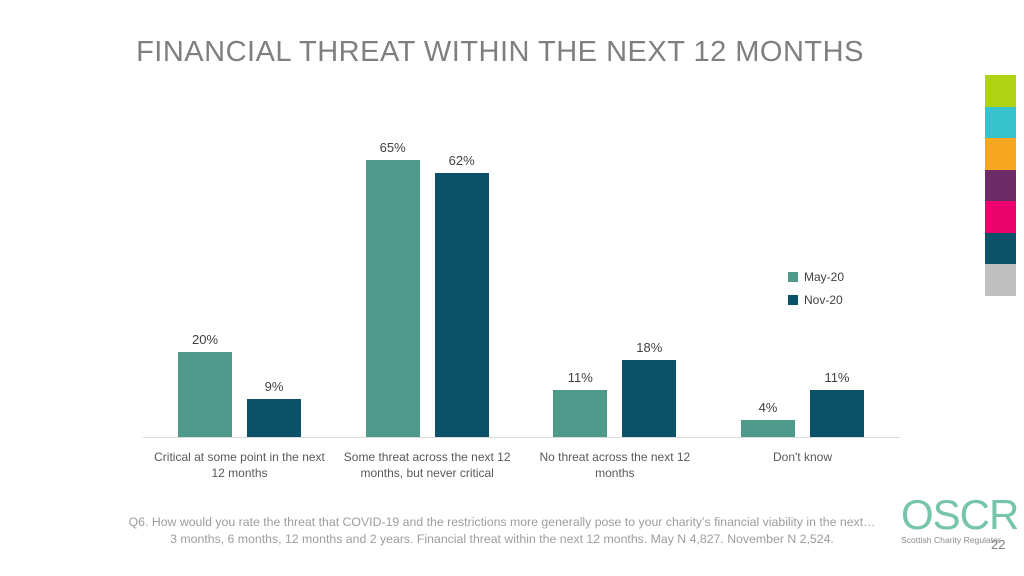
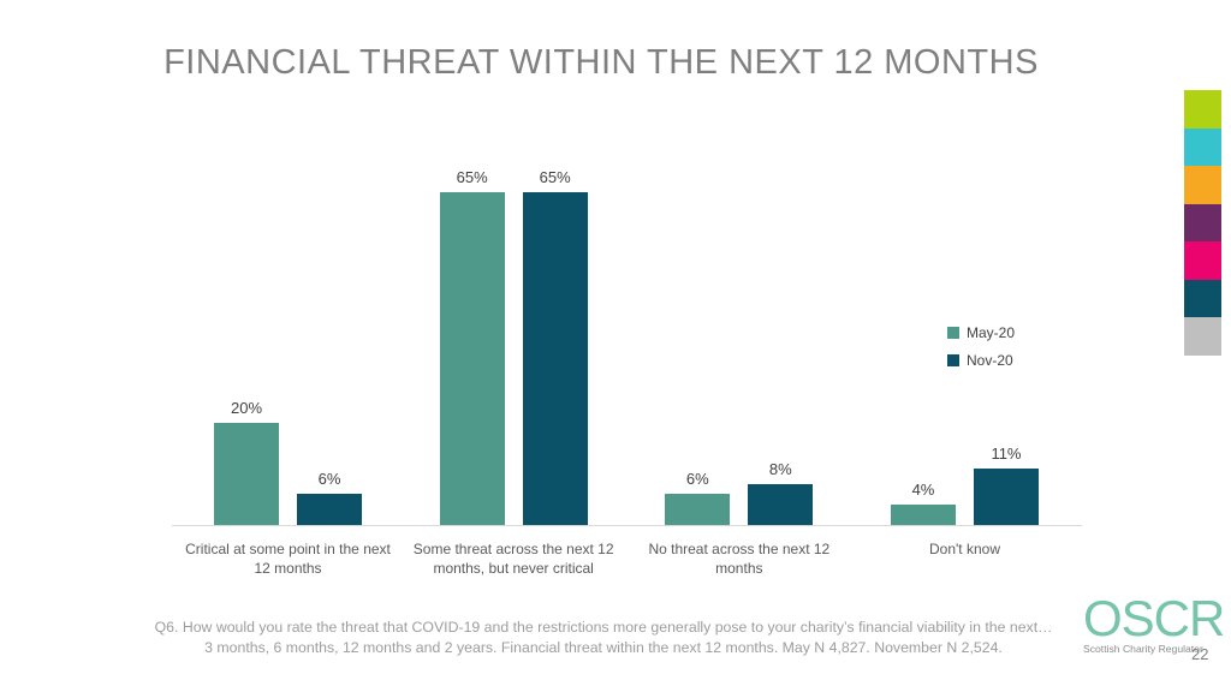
Nov-20/Critical at some point in the next 12 months: 9% -> 6%
Nov-20/Some threat across the next 12 months, but never critical: 62% -> 65%
May-20/No threat across the next 12 months: 11% -> 6%
Nov-20/No threat across the next 12 months: 18% -> 8%
